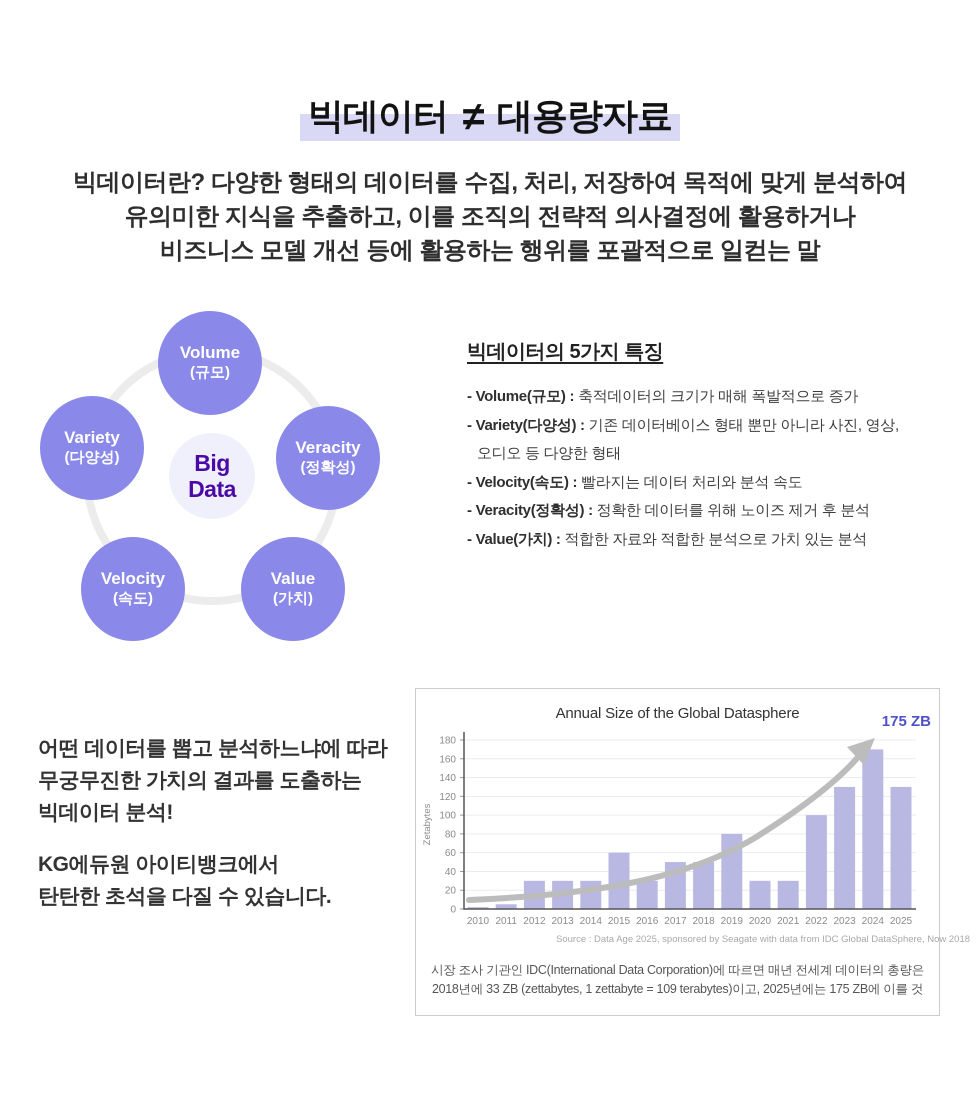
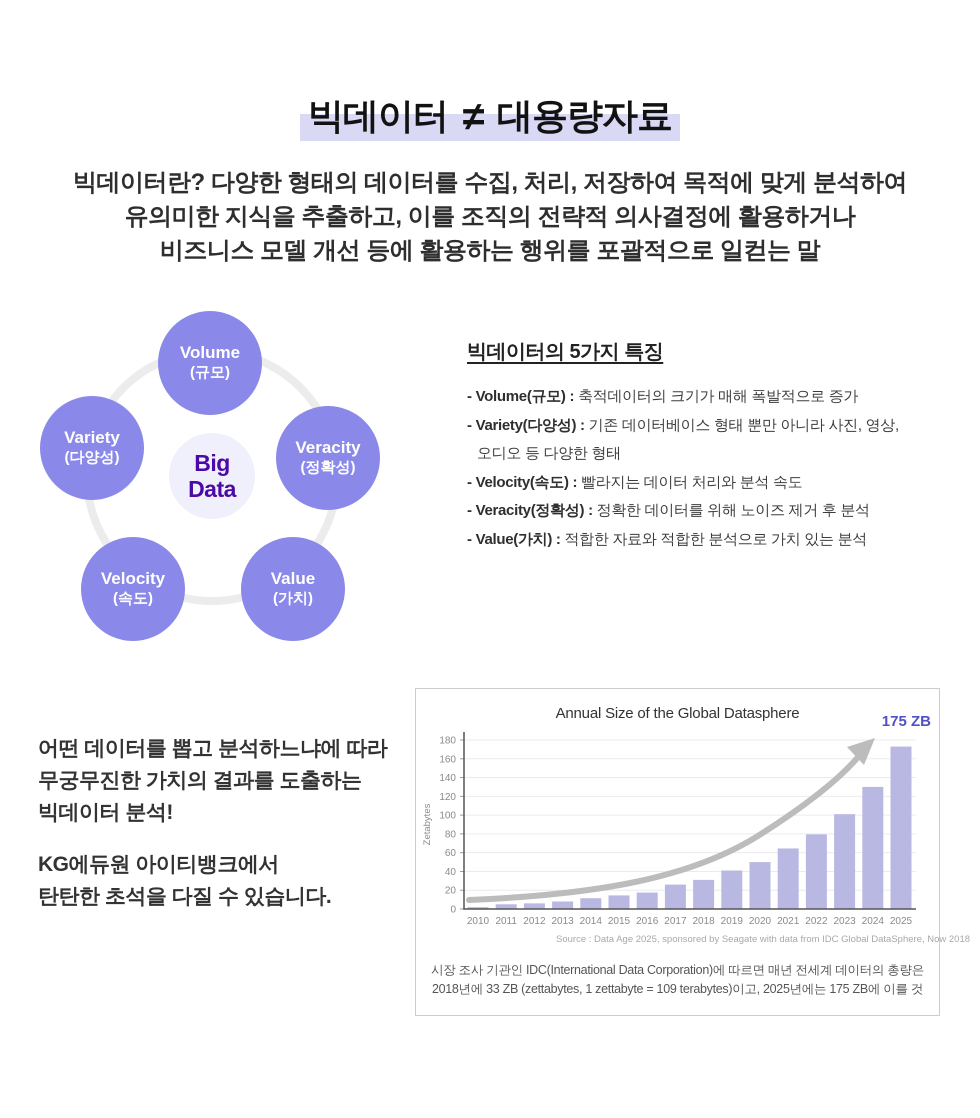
2012: 30 -> 10
2013: 30 -> 10
2014: 30 -> 10
2015: 60 -> 10
2016: 30 -> 20
2017: 50 -> 30
2018: 50 -> 30
2019: 80 -> 40
2020: 30 -> 50
2021: 30 -> 60
2022: 100 -> 80
2023: 130 -> 100
2024: 170 -> 130
2025: 130 -> 170
